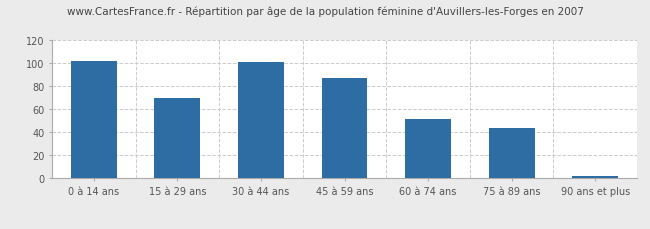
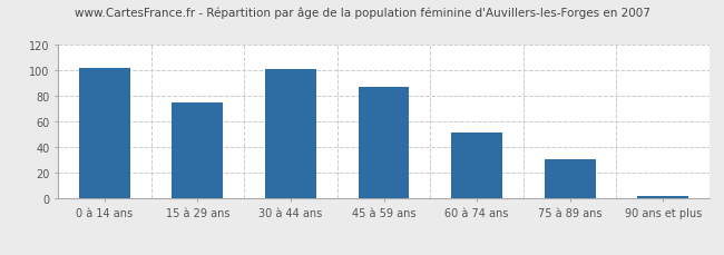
15 à 29 ans: 70 -> 75
75 à 89 ans: 44 -> 31
